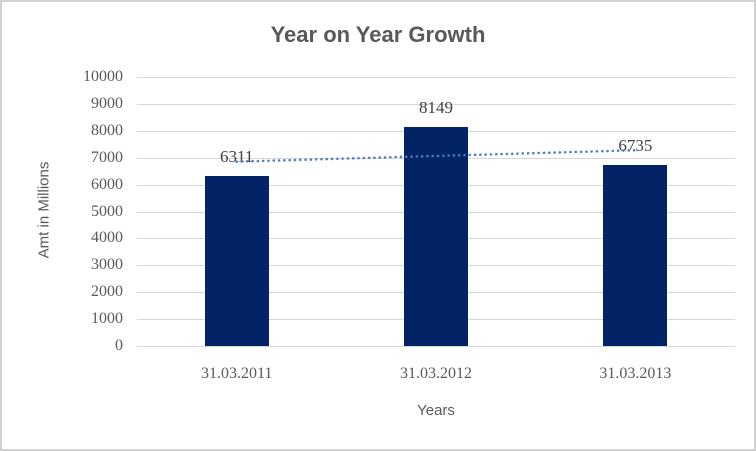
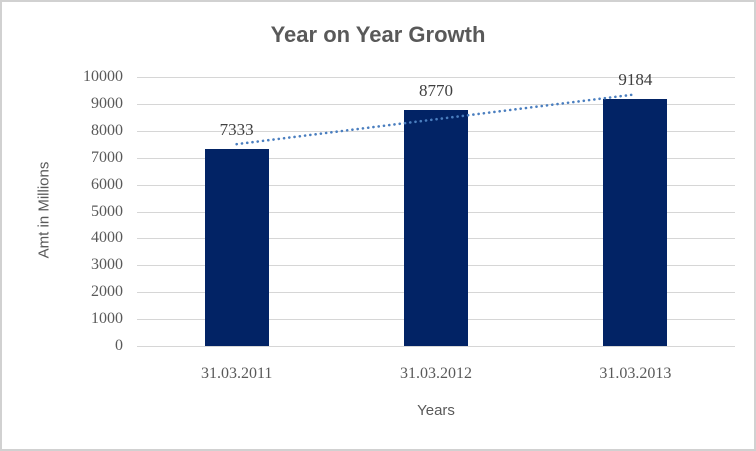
31.03.2011: 6311 -> 7333
31.03.2012: 8149 -> 8770
31.03.2013: 6735 -> 9184
